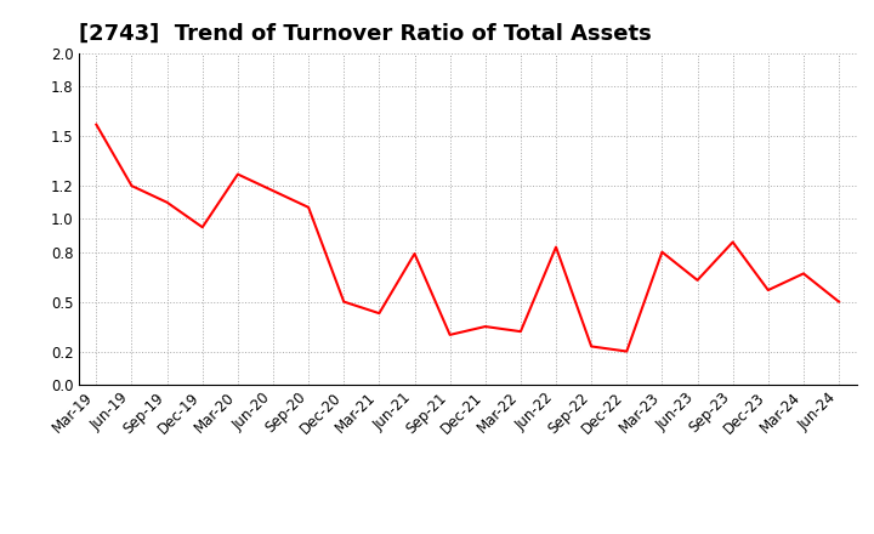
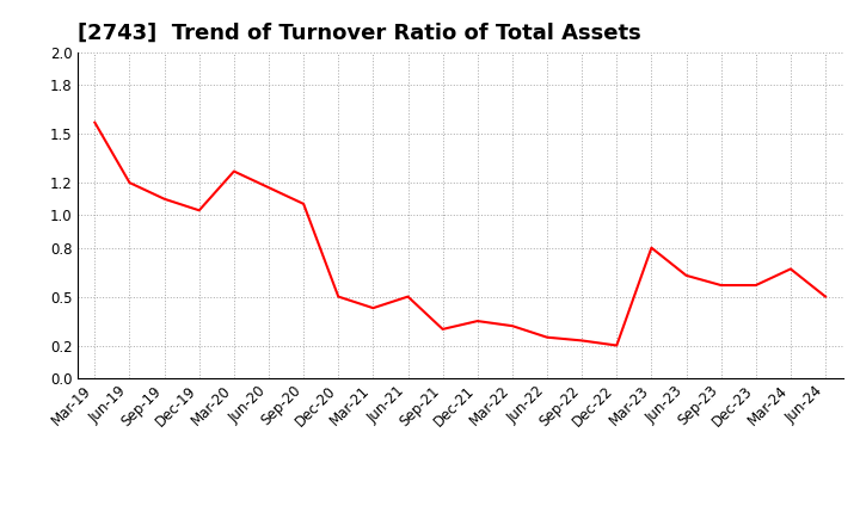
Dec-19: 0.95 -> 1.03
Jun-21: 0.79 -> 0.50
Jun-22: 0.83 -> 0.25
Sep-23: 0.86 -> 0.57
